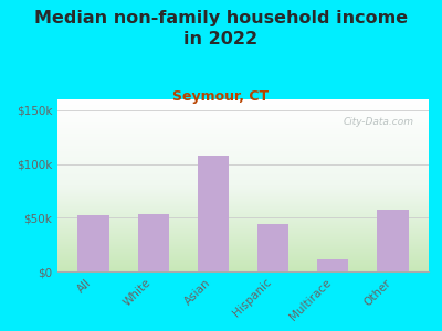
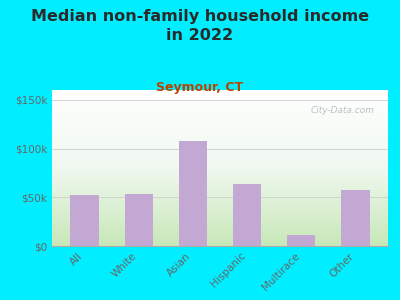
Hispanic: $44k -> $64k
